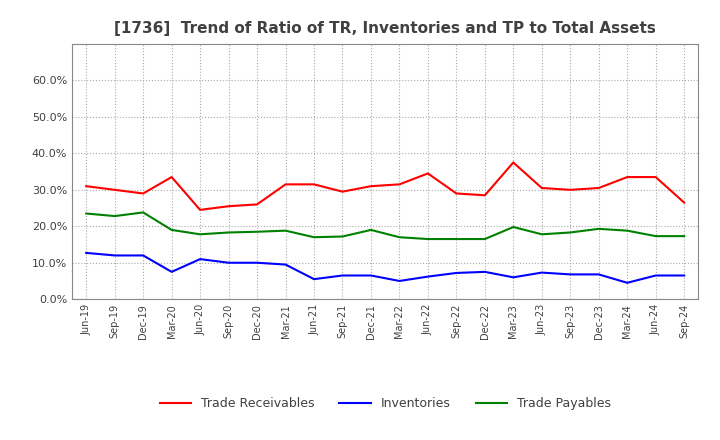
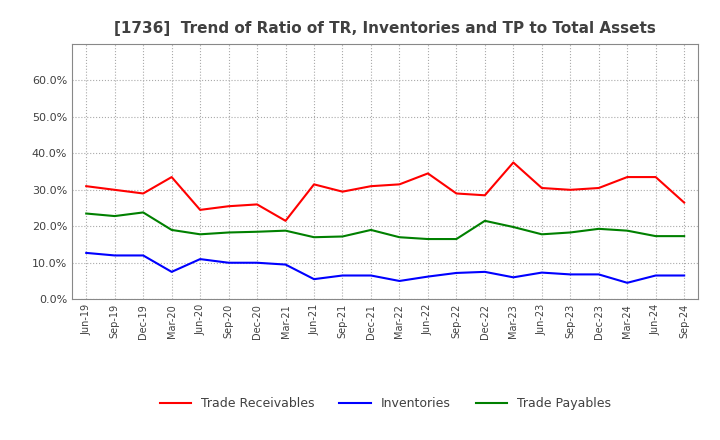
Trade Receivables/Mar-21: 31.5% -> 21.5%
Trade Payables/Dec-22: 16.5% -> 21.5%
